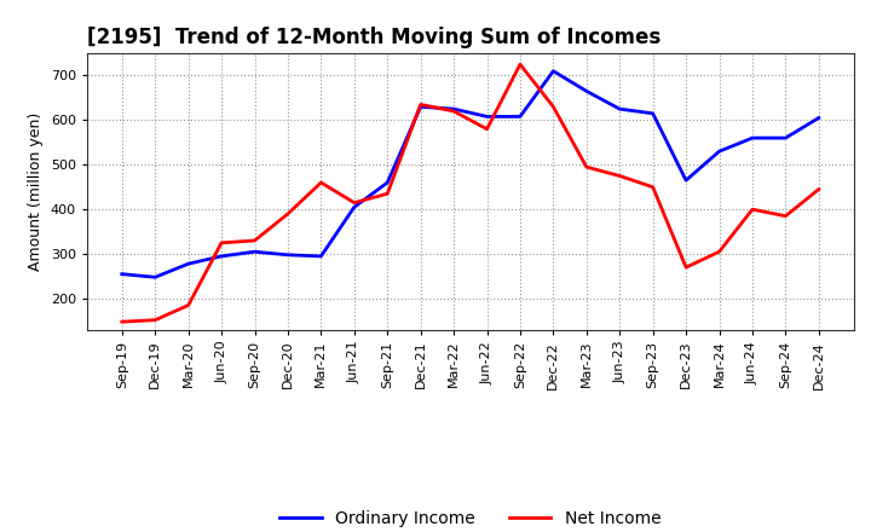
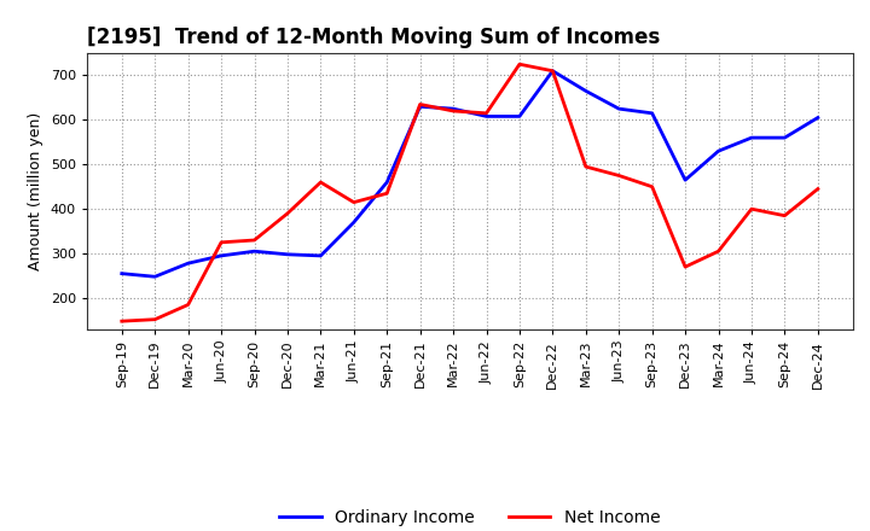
Ordinary Income/Jun-21: 405 -> 370
Net Income/Jun-22: 580 -> 615
Net Income/Dec-22: 630 -> 710
